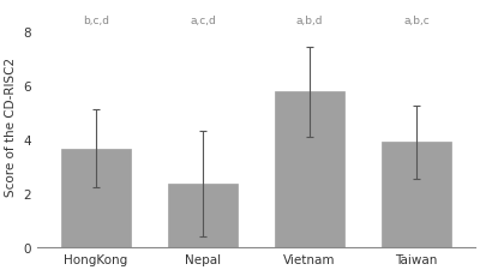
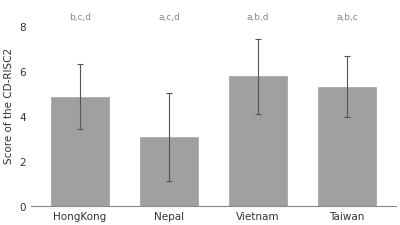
HongKong: 3.65 -> 4.85
Nepal: 2.35 -> 3.05
Taiwan: 3.90 -> 5.30
